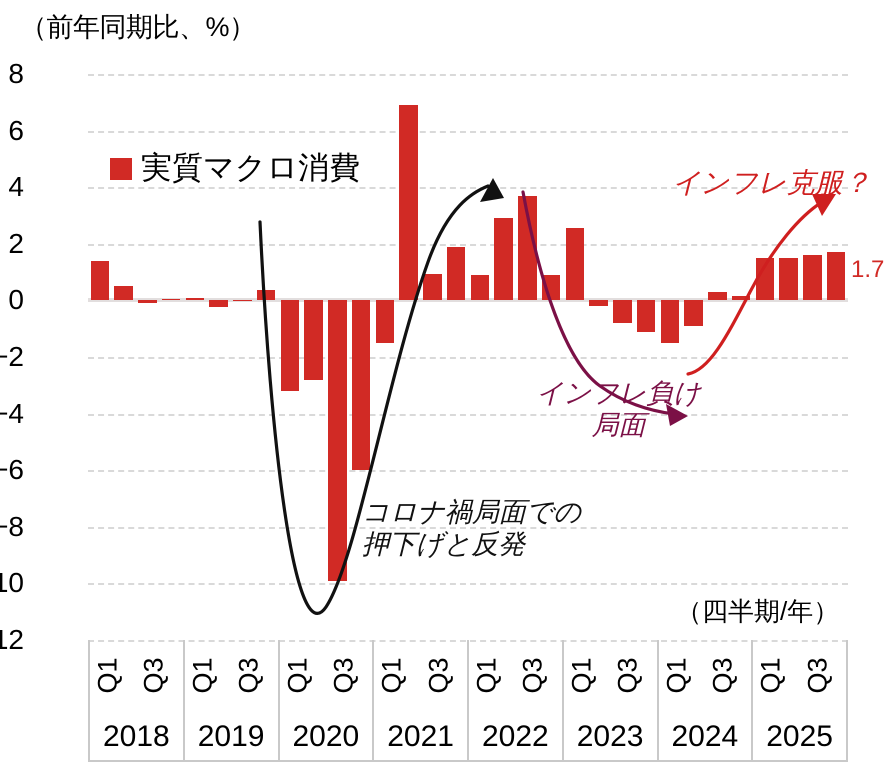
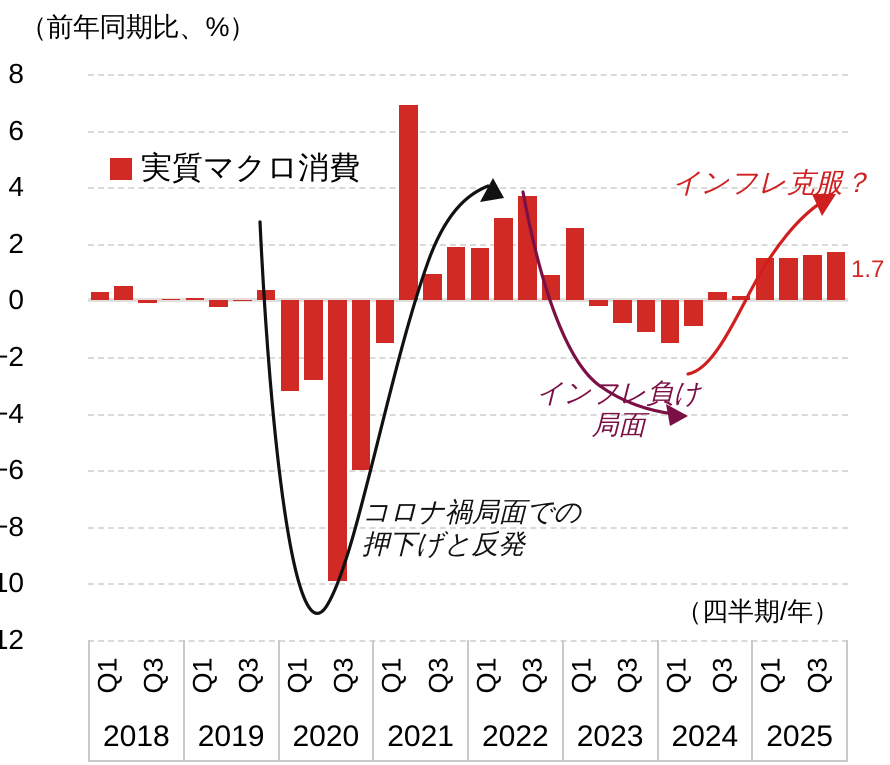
2018Q1: 1.4 -> 0.3
2022Q1: 0.9 -> 1.9
